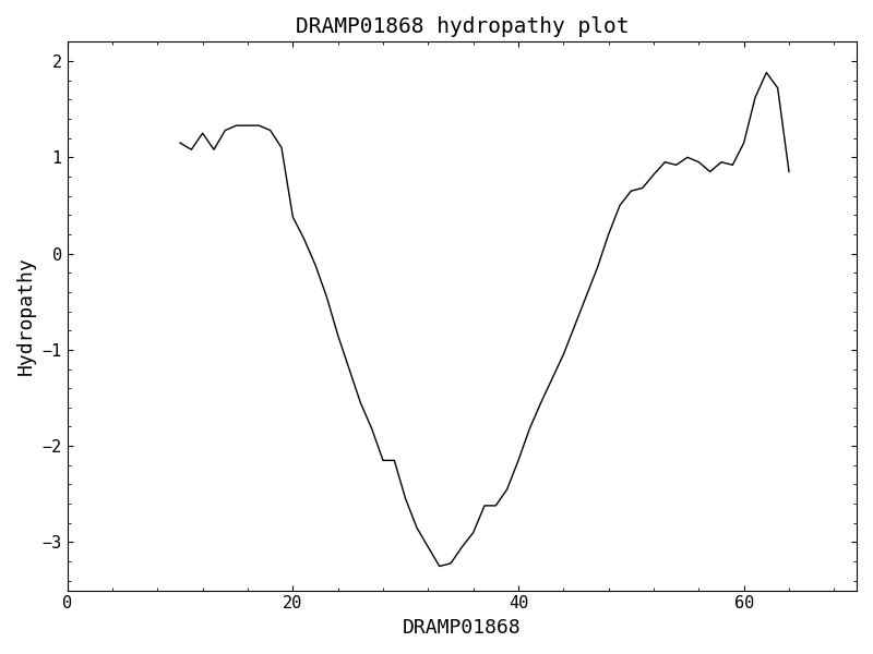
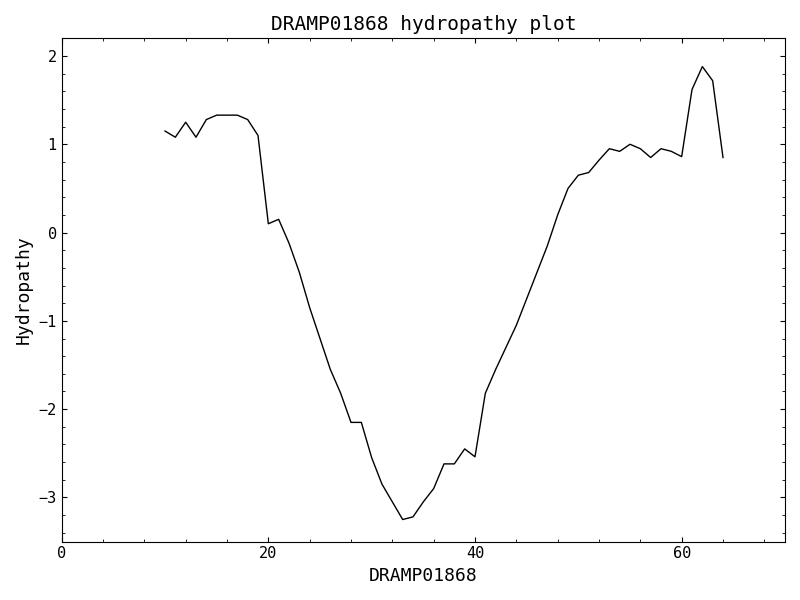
20: 0.38 -> 0.10
40: -2.15 -> -2.54
60: 1.15 -> 0.86
